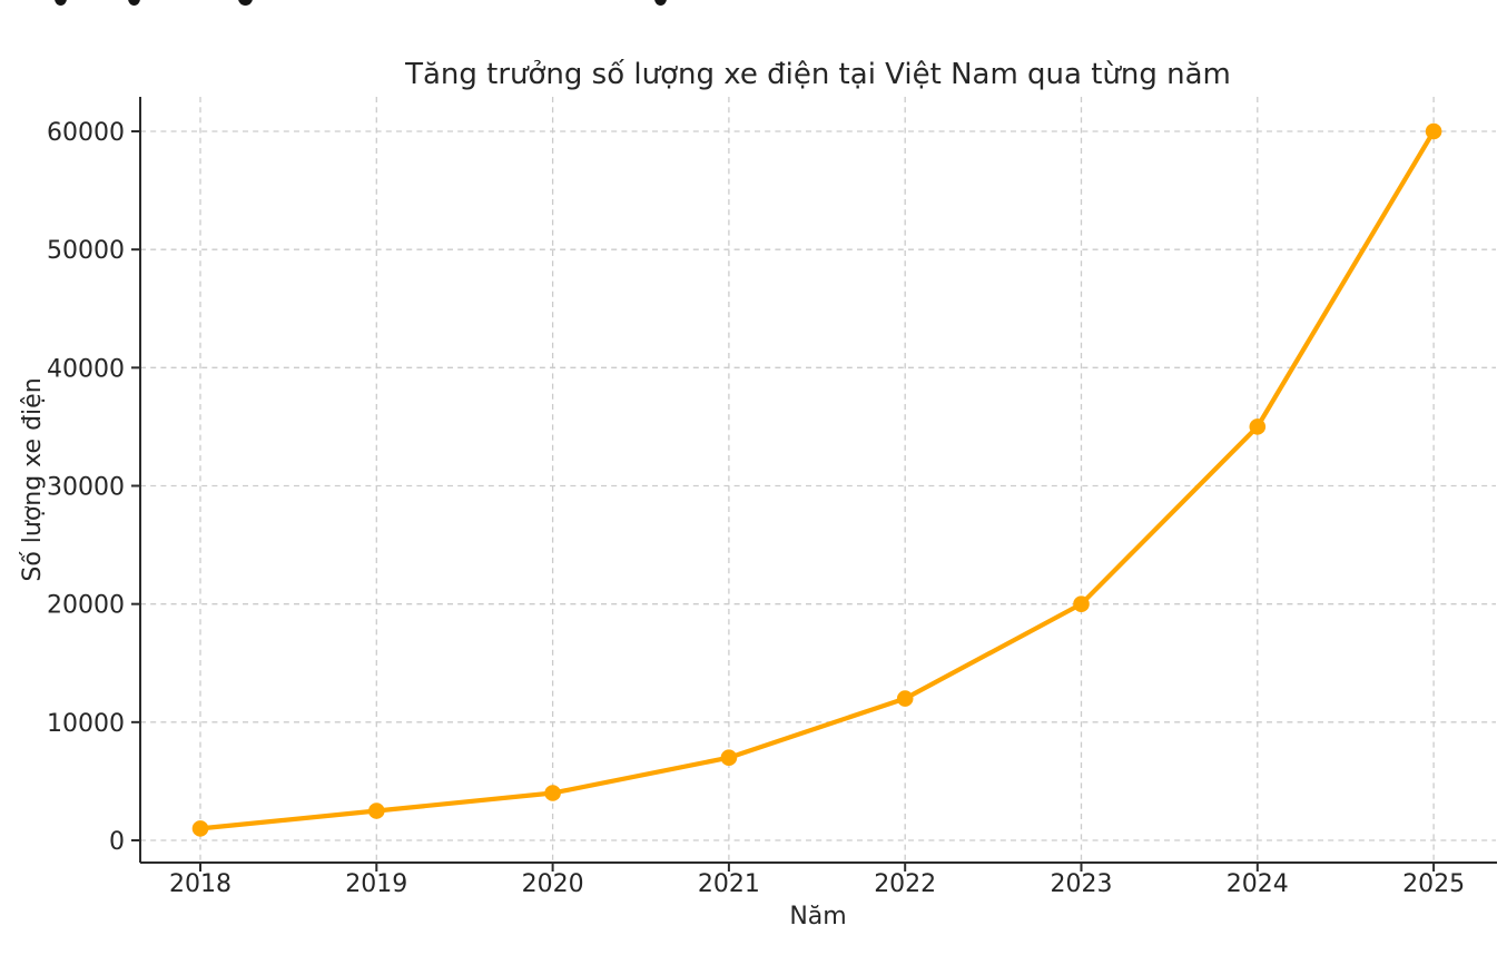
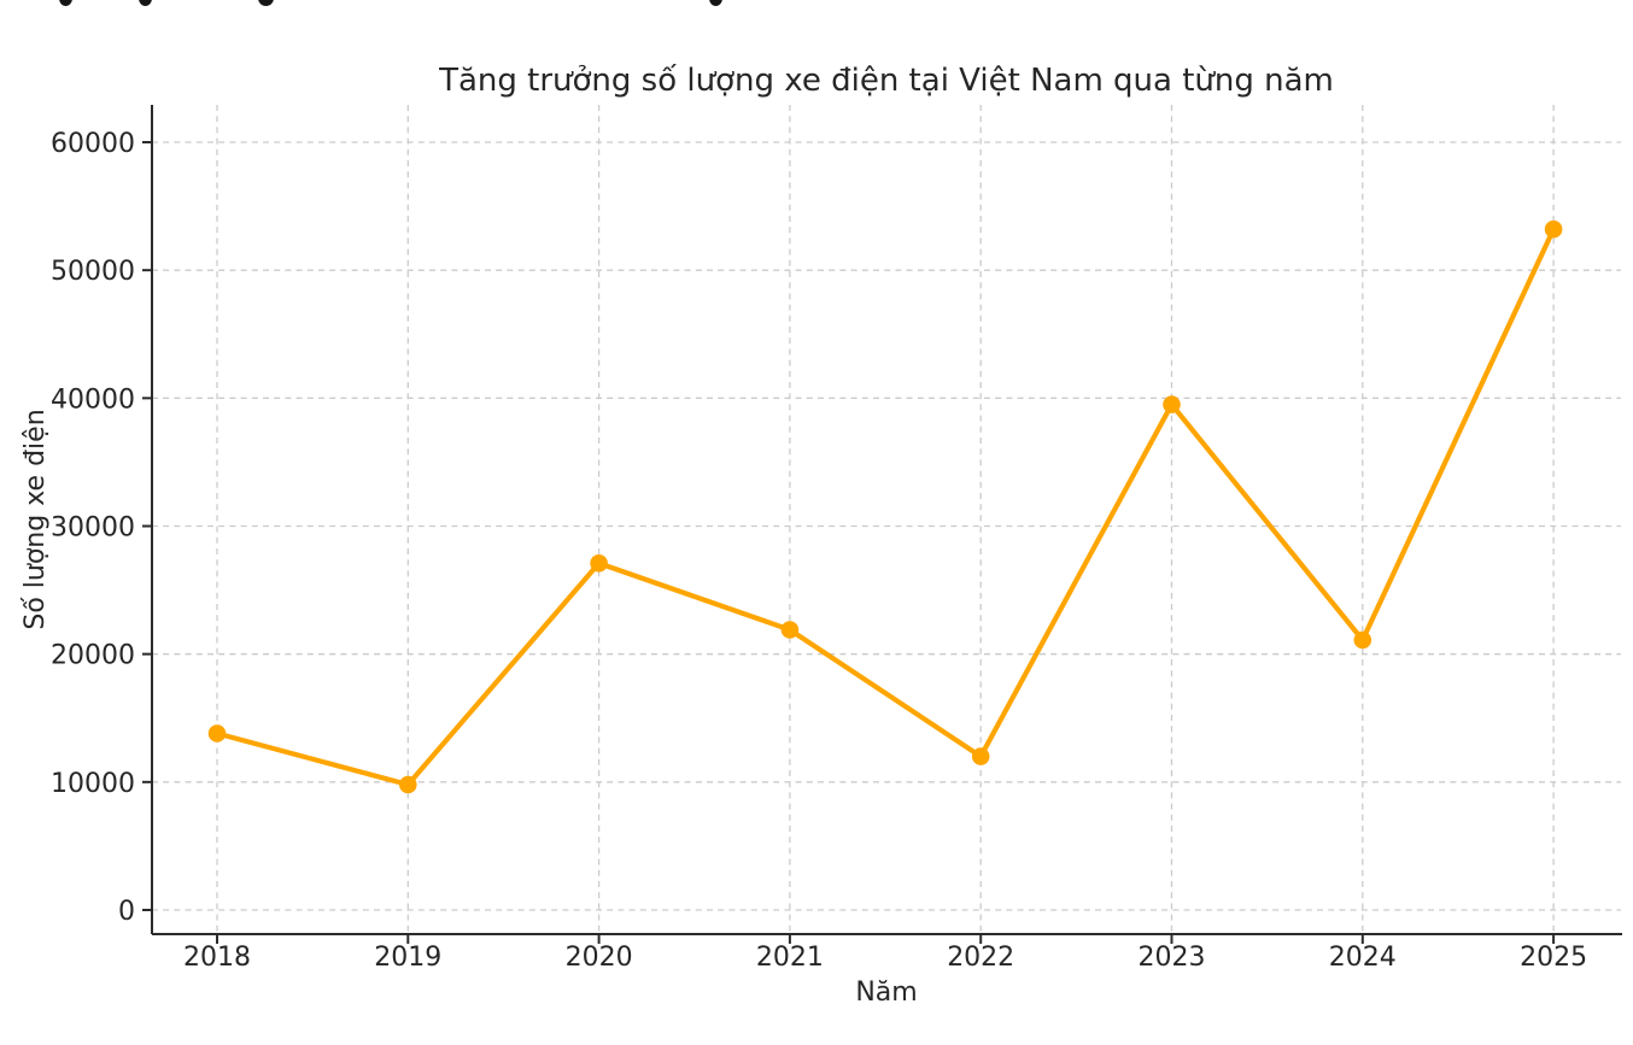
2018: 1000 -> 13800
2019: 2500 -> 9800
2020: 4000 -> 27100
2021: 7000 -> 21900
2023: 20000 -> 39500
2024: 35000 -> 21100
2025: 60000 -> 53200
